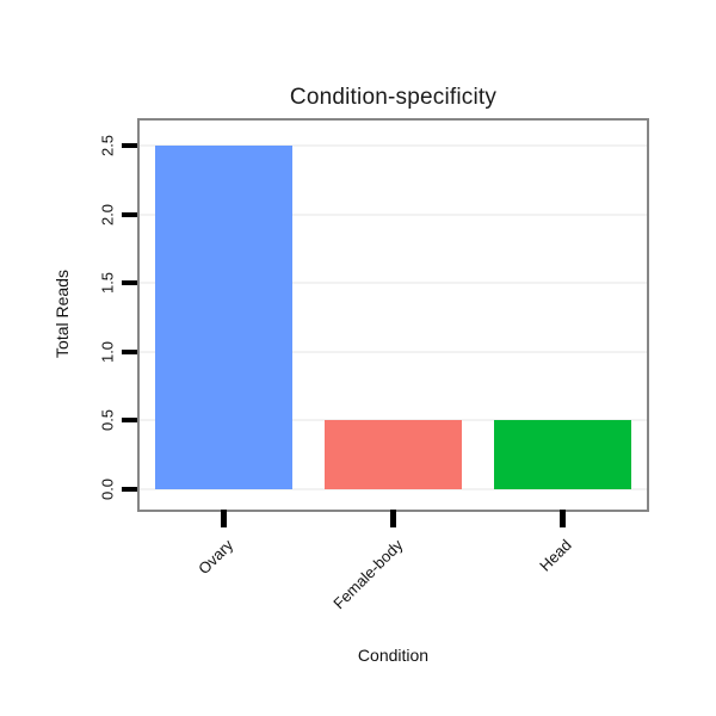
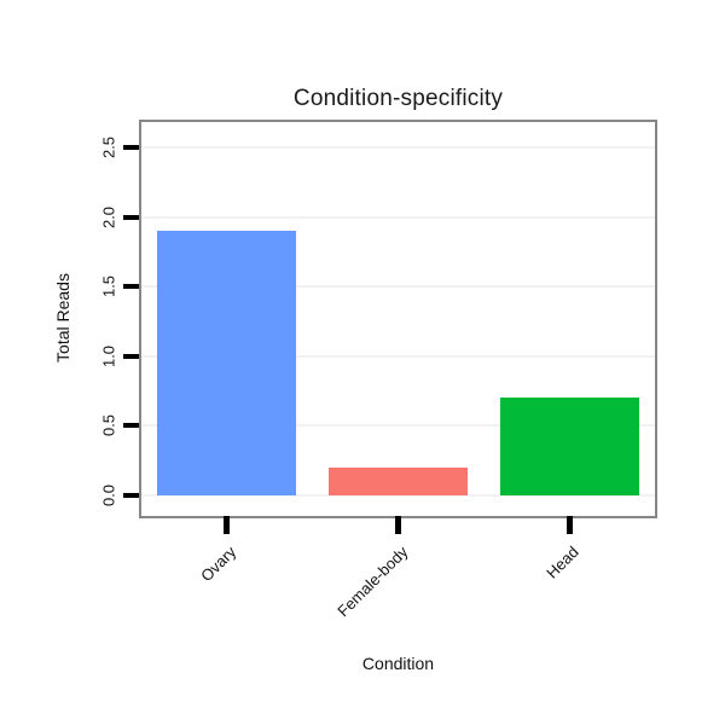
Ovary: 2.5 -> 1.9
Female-body: 0.5 -> 0.2
Head: 0.5 -> 0.7
